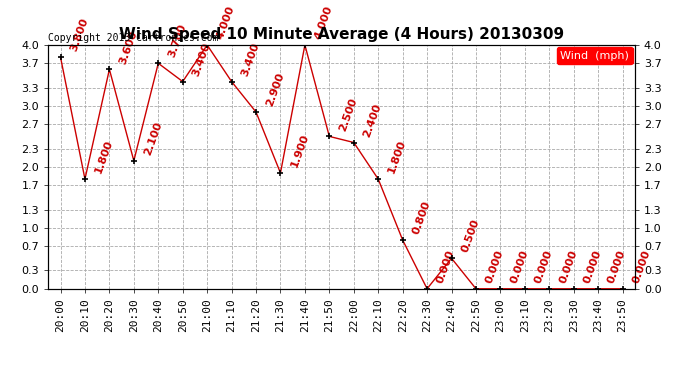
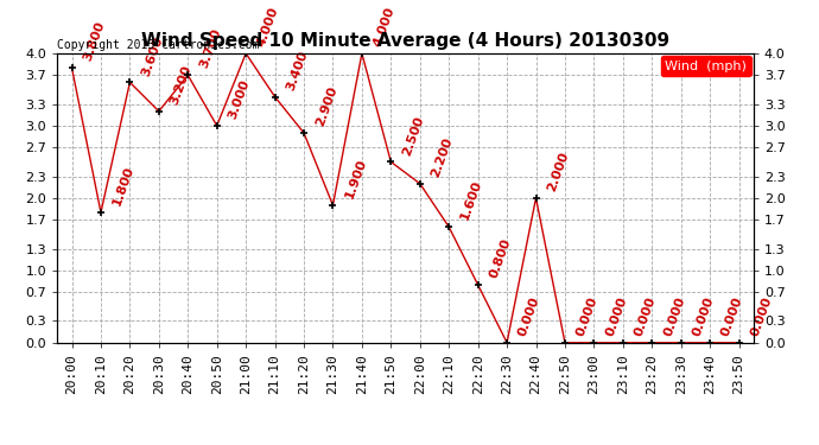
20:30: 2.100 -> 3.200
20:50: 3.400 -> 3.000
22:00: 2.400 -> 2.200
22:10: 1.800 -> 1.600
22:40: 0.500 -> 2.000
